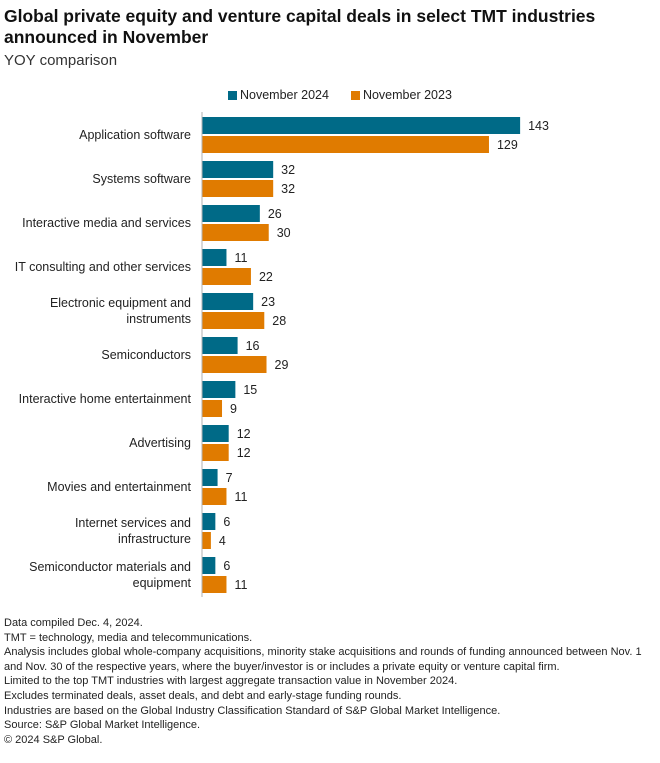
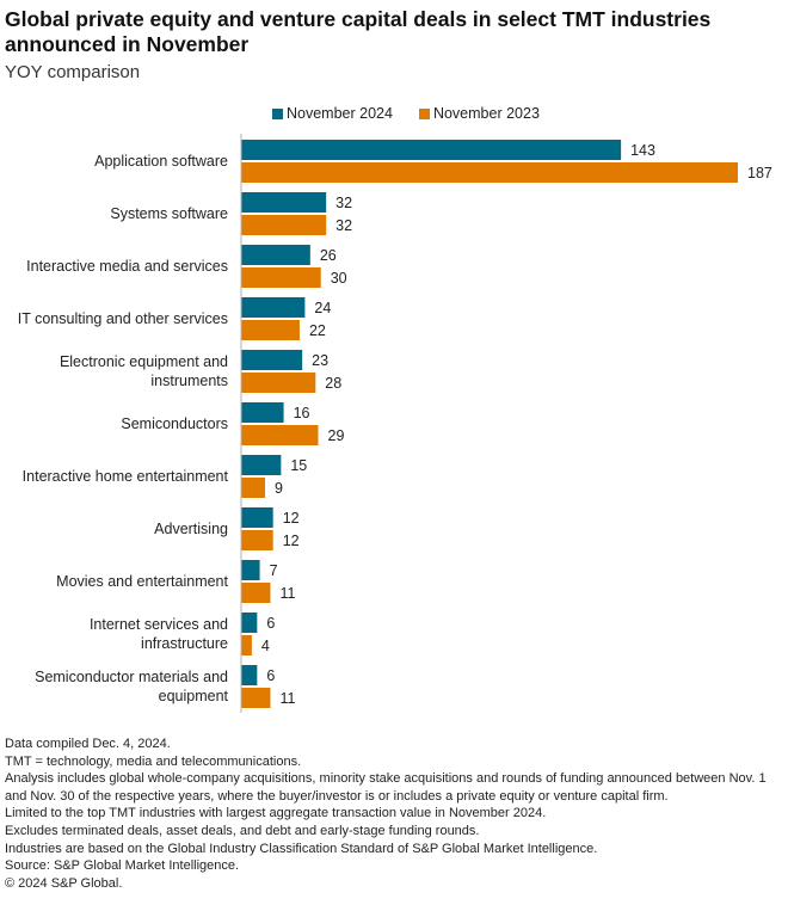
November 2023/Application software: 129 -> 187
November 2024/IT consulting and other services: 11 -> 24
